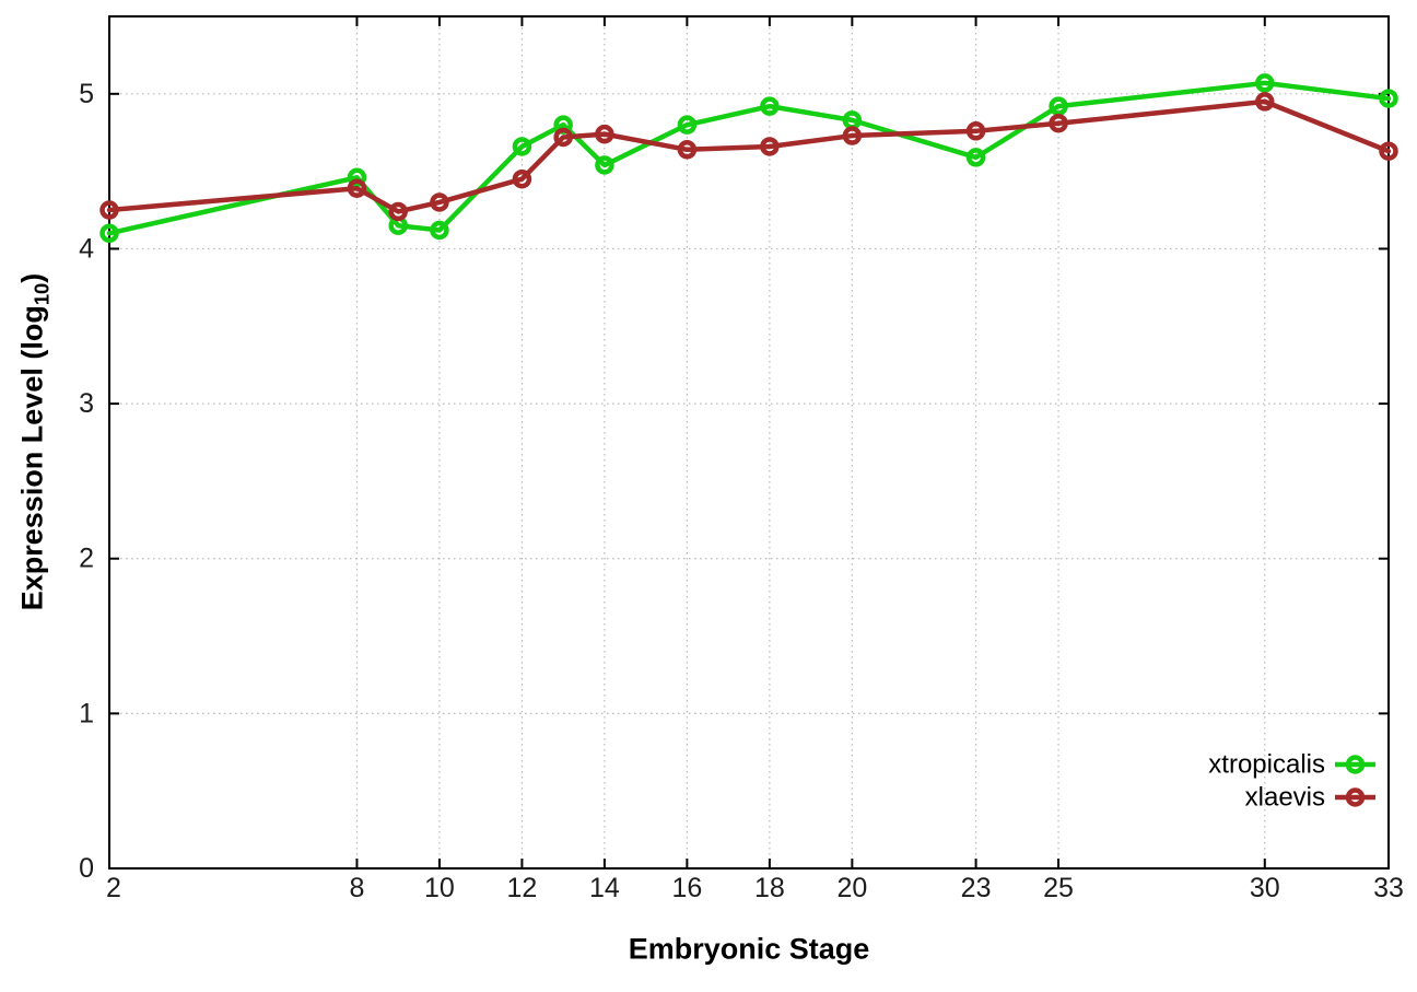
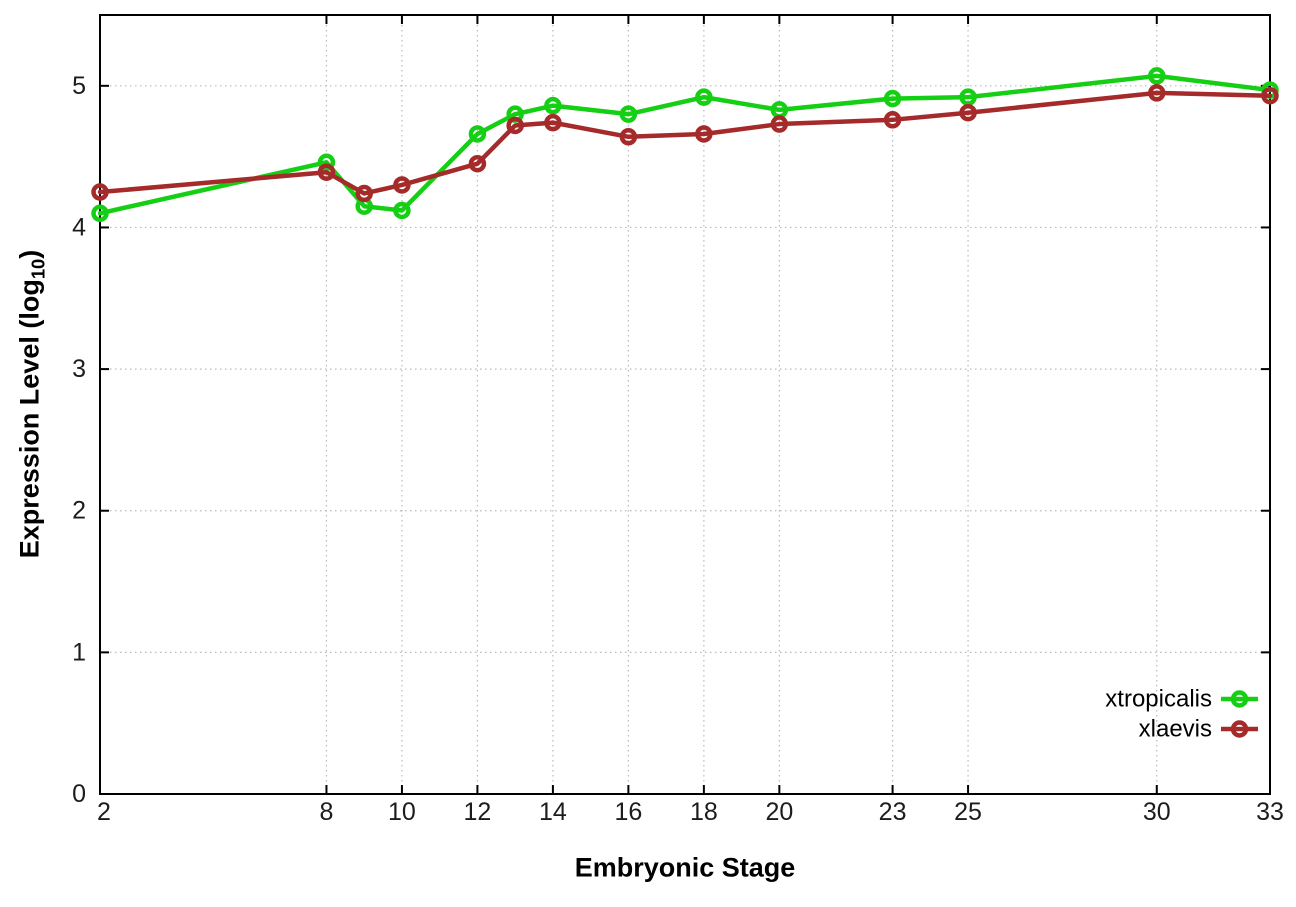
xtropicalis/14: 4.54 -> 4.86
xtropicalis/23: 4.59 -> 4.91
xlaevis/33: 4.63 -> 4.93
